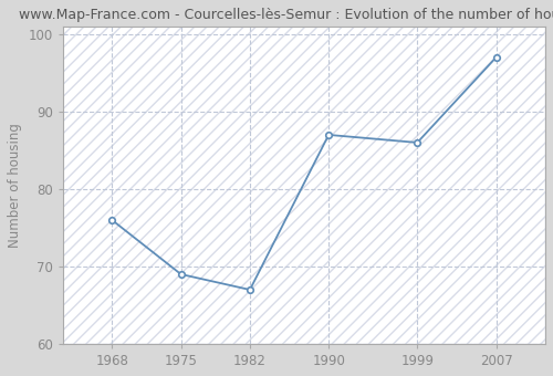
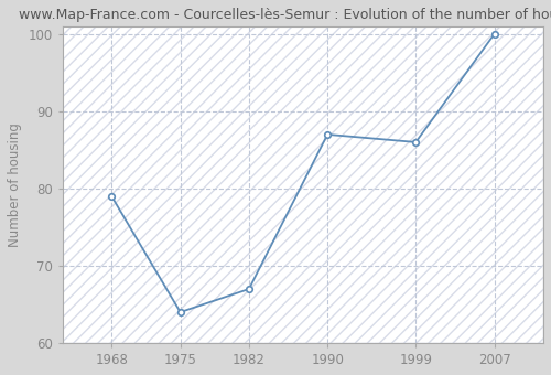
1968: 76 -> 79
1975: 69 -> 64
2007: 97 -> 100
